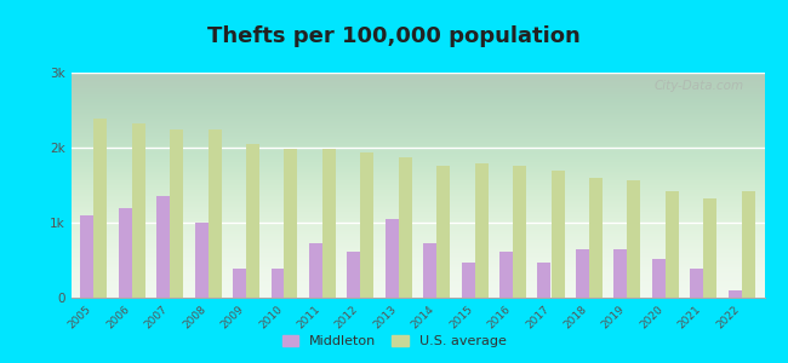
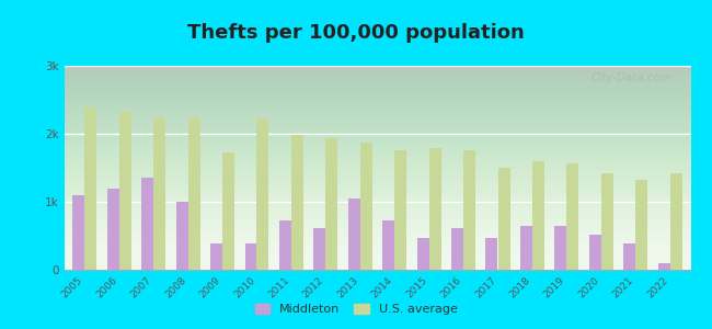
U.S. average/2009: 2.05k -> 1.72k
U.S. average/2010: 1.98k -> 2.22k
U.S. average/2017: 1.70k -> 1.50k
